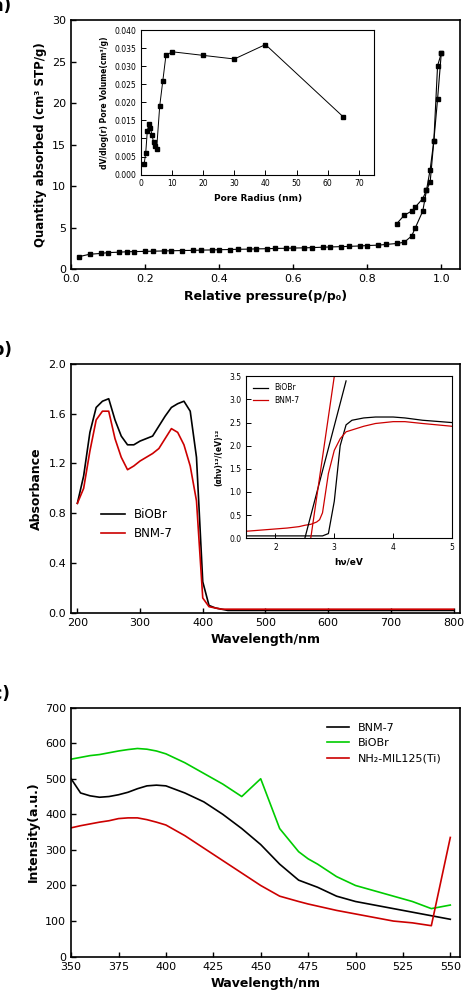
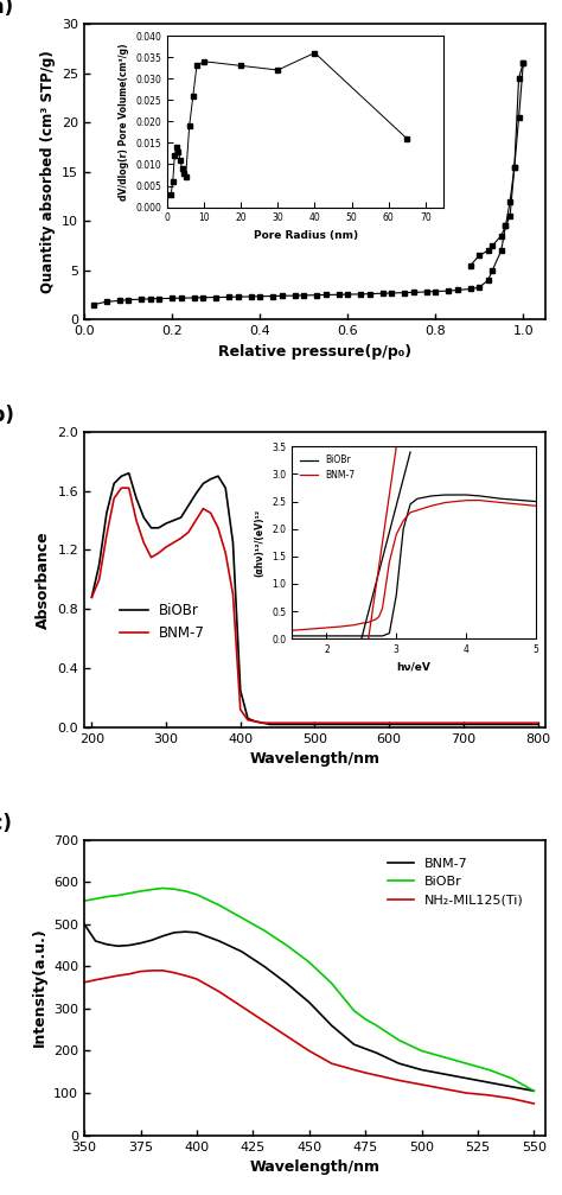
BiOBr/450: 500 -> 410
BiOBr/550: 145 -> 105
NH₂-MIL125(Ti)/550: 335 -> 75
